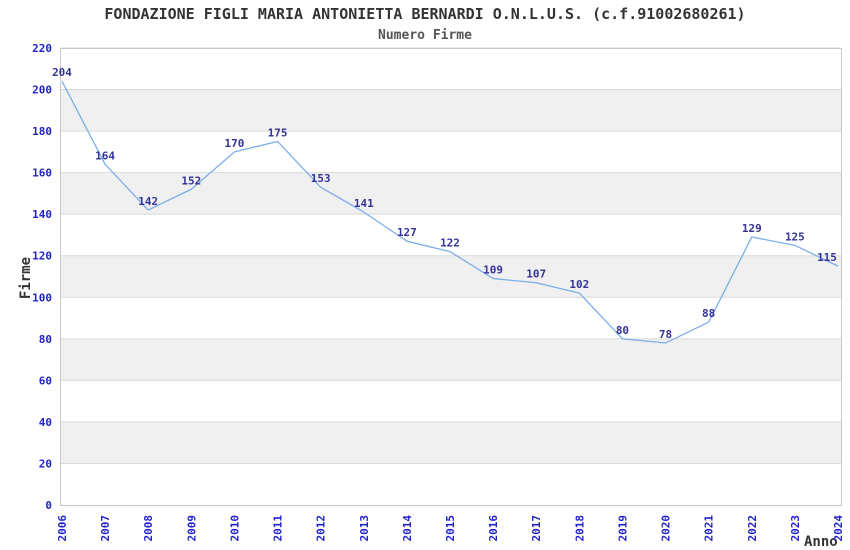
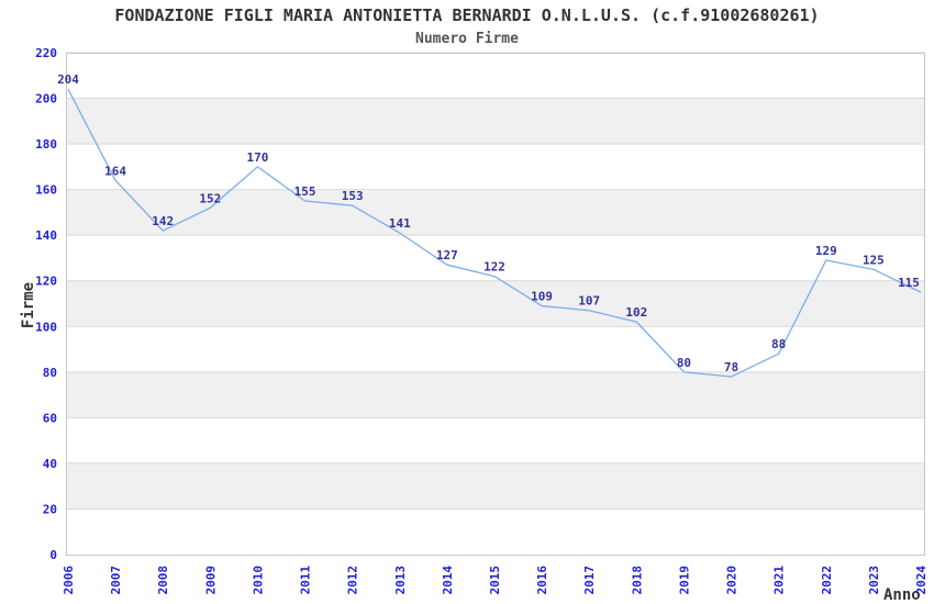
2011: 175 -> 155
